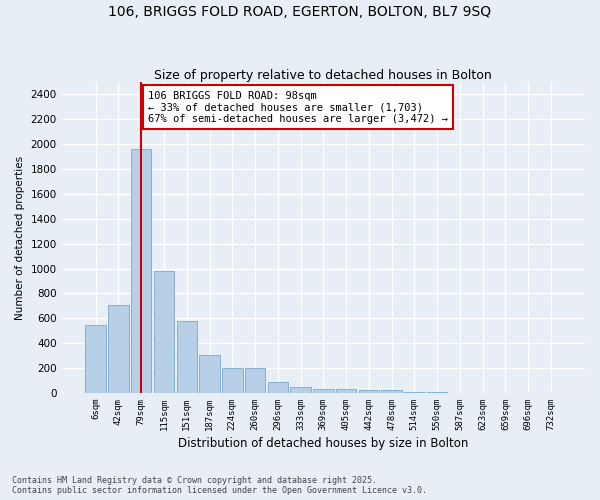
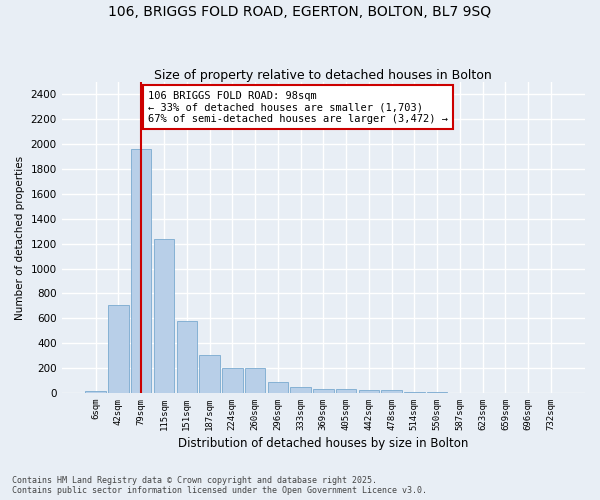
6sqm: 550 -> 20
115sqm: 980 -> 1240
